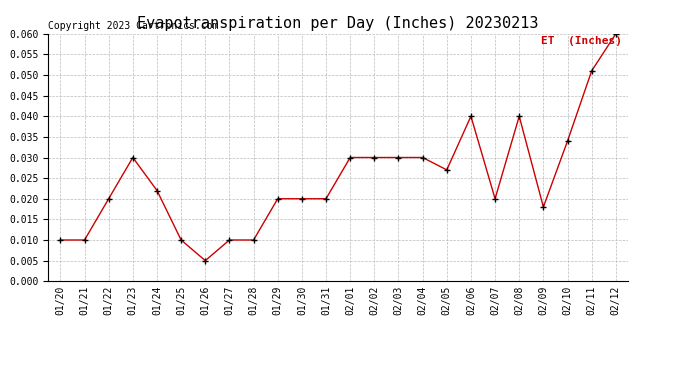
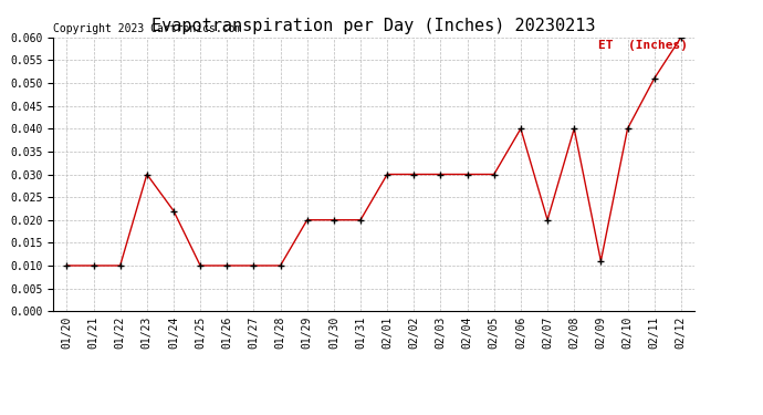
01/22: 0.020 -> 0.010
01/26: 0.005 -> 0.010
02/05: 0.027 -> 0.030
02/09: 0.018 -> 0.011
02/10: 0.034 -> 0.040
